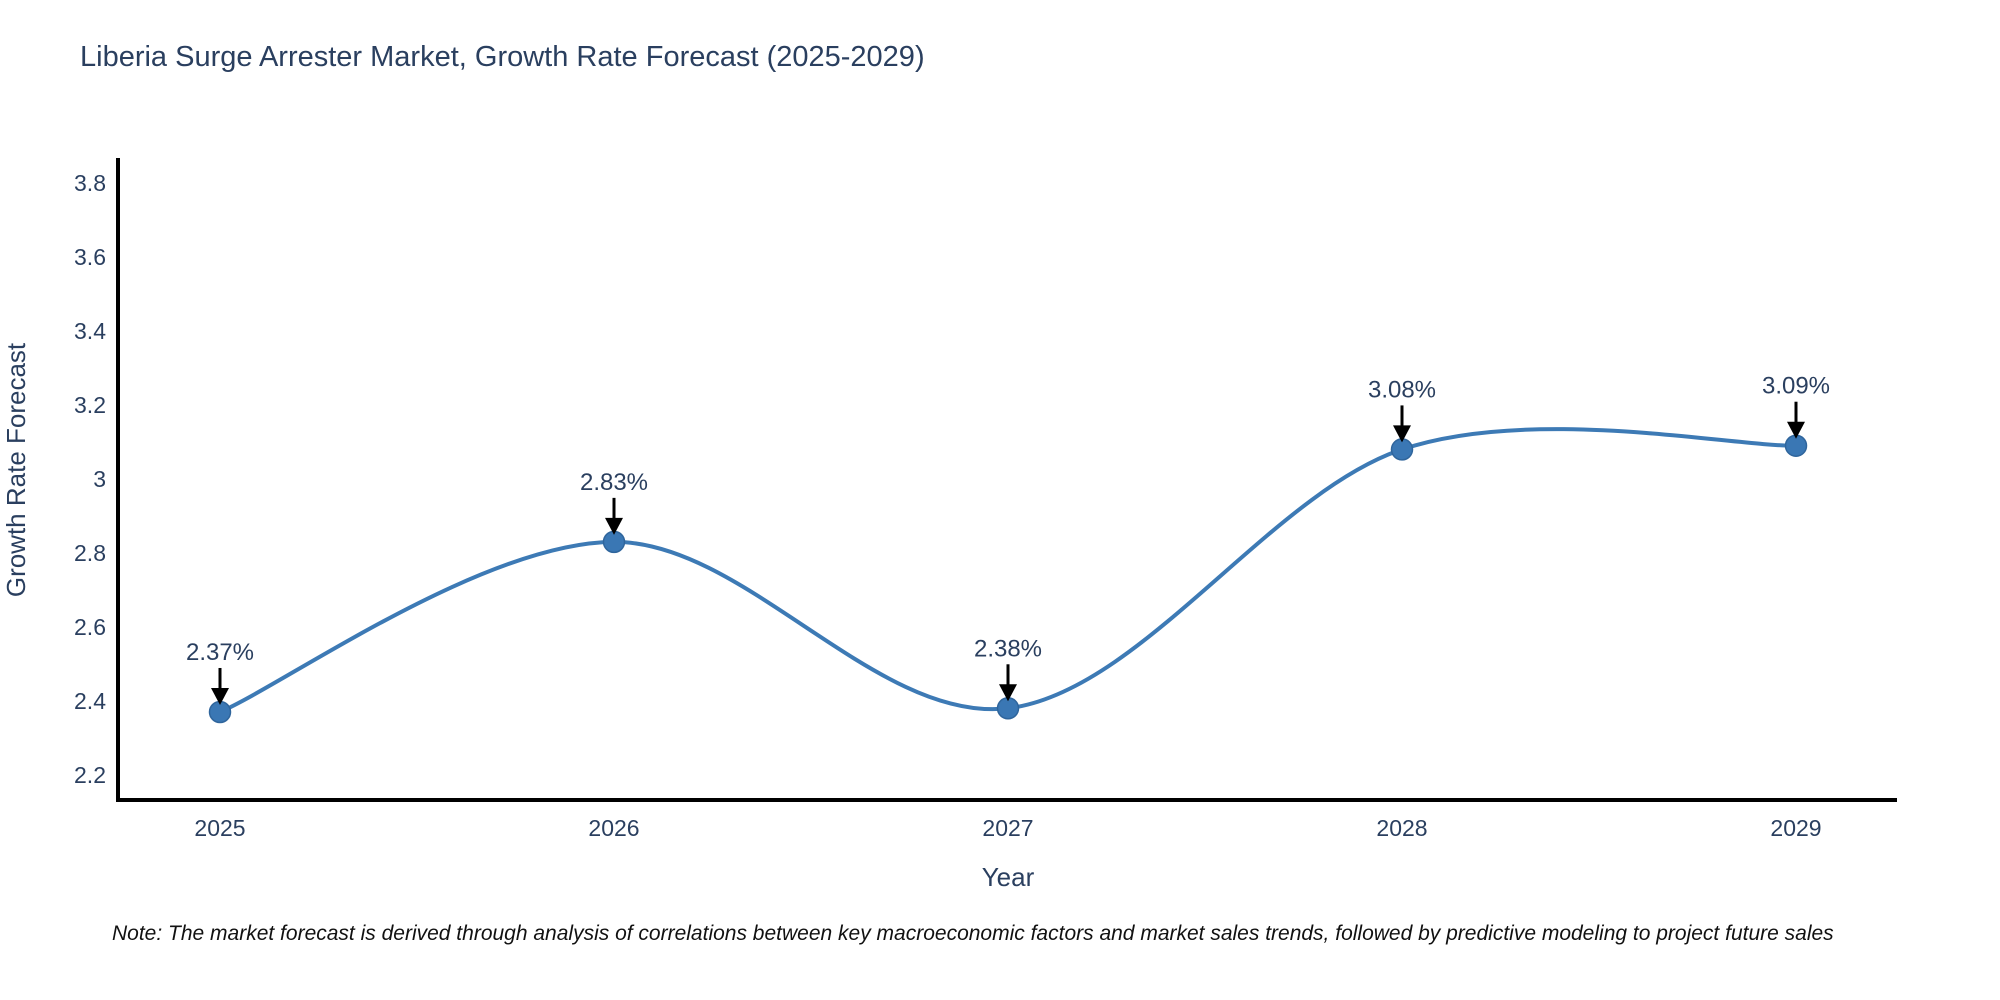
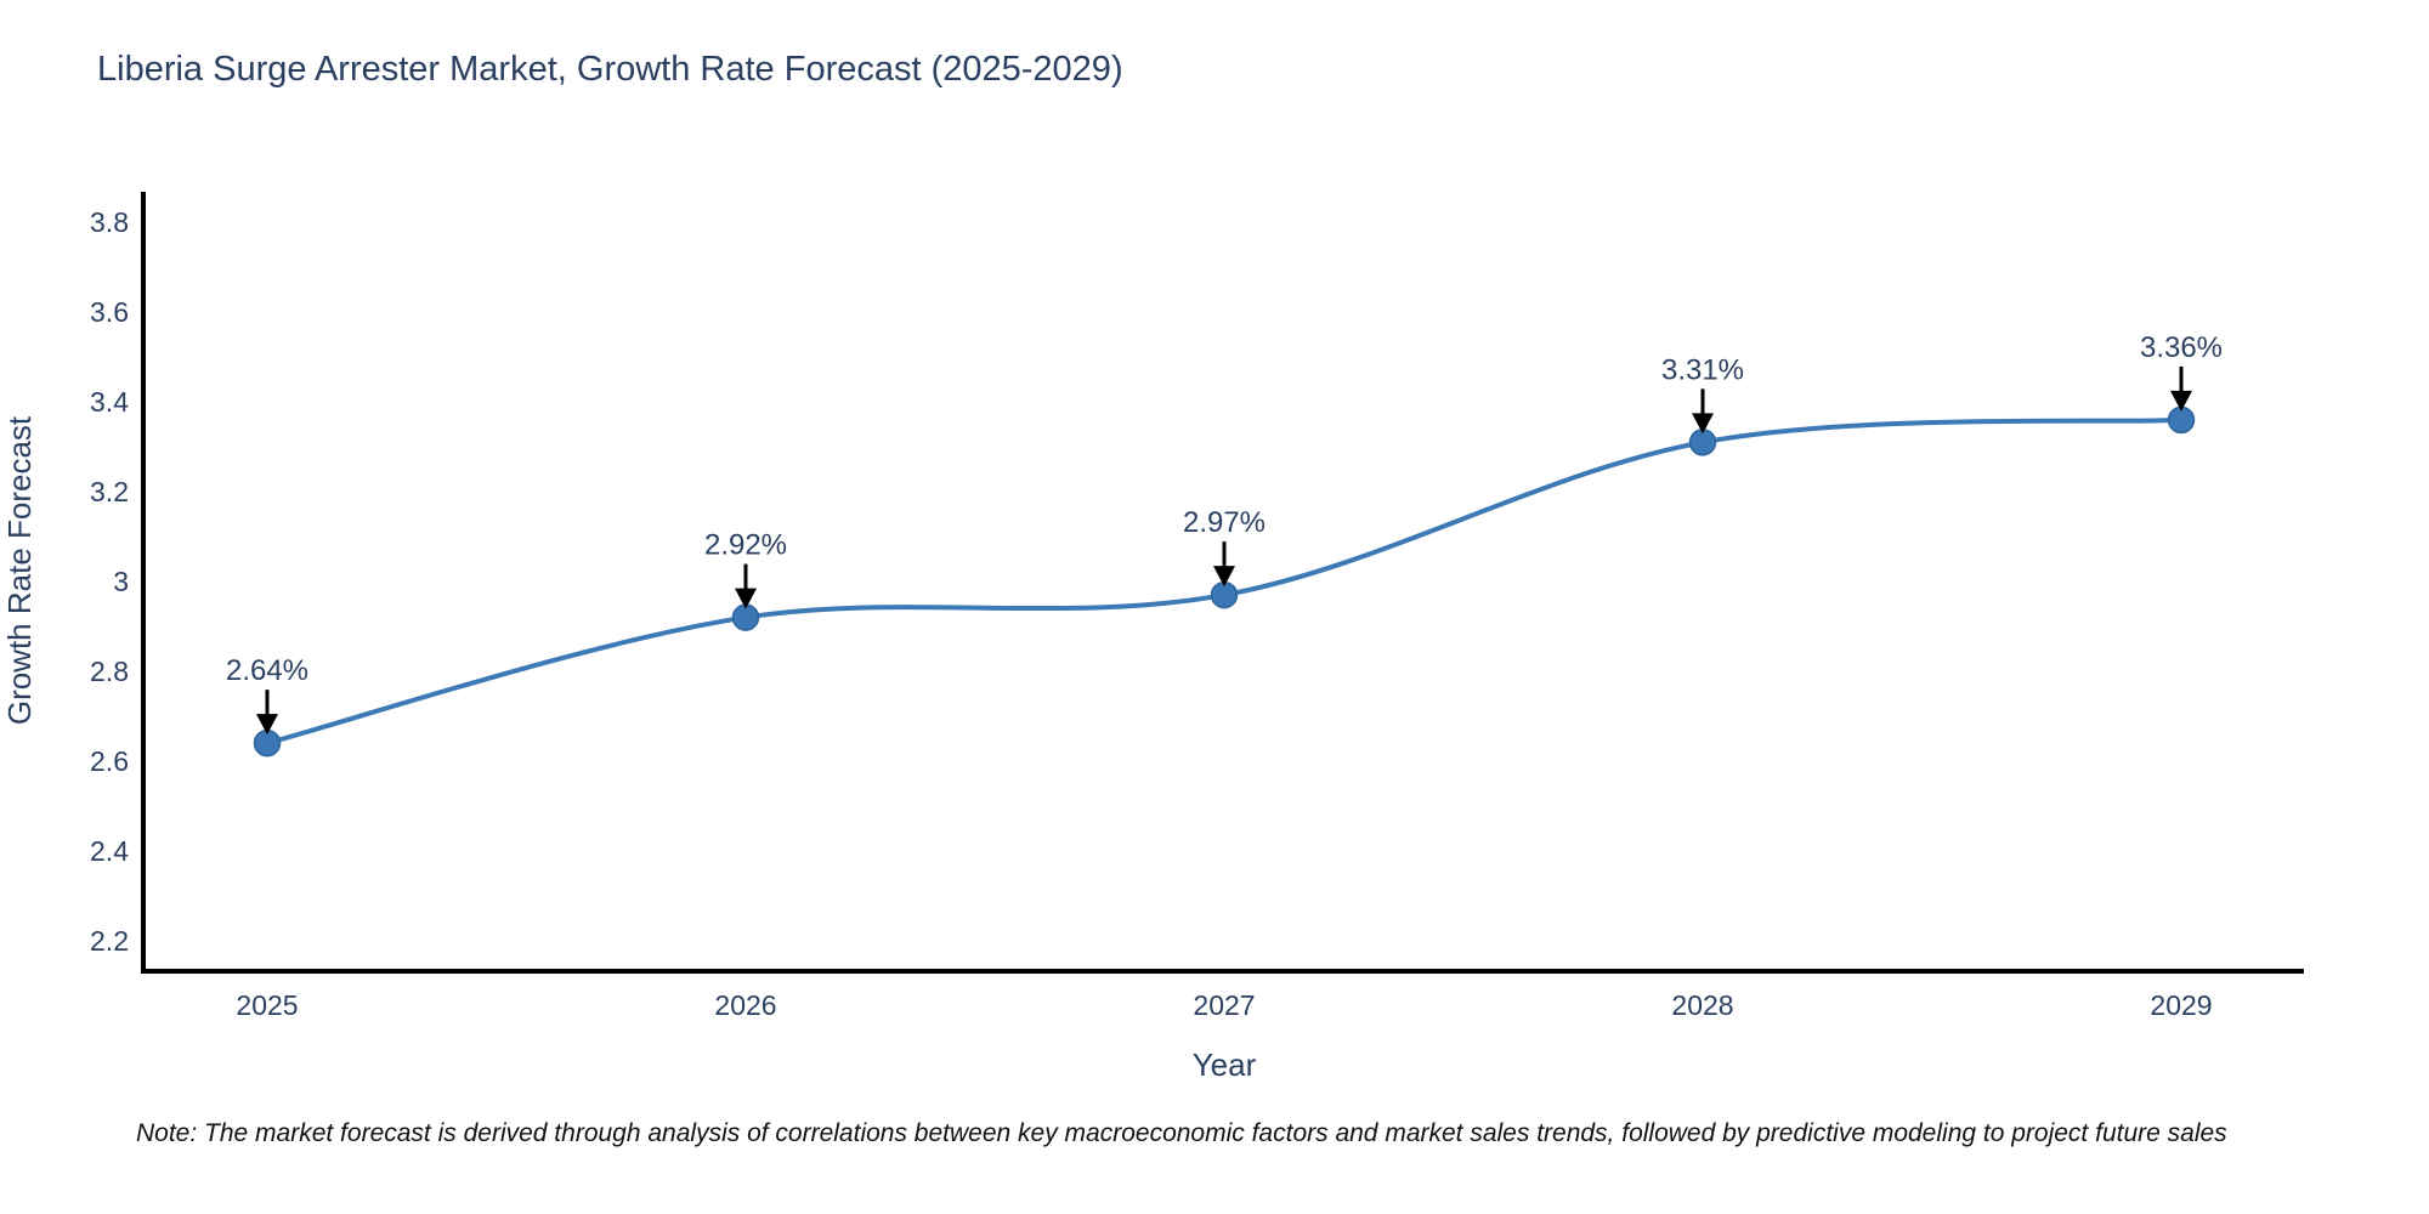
2025: 2.37% -> 2.64%
2026: 2.83% -> 2.92%
2027: 2.38% -> 2.97%
2028: 3.08% -> 3.31%
2029: 3.09% -> 3.36%
